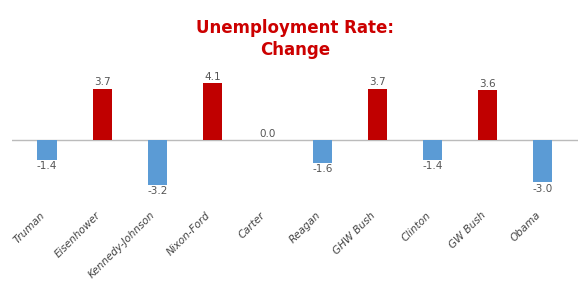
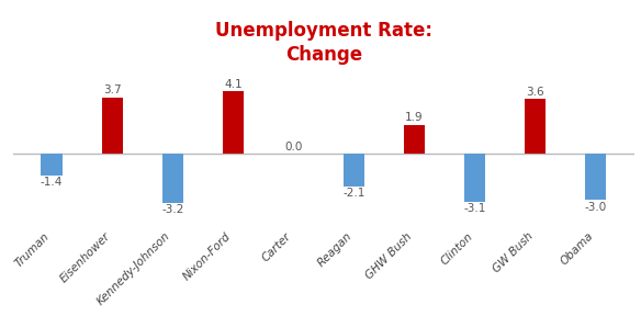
Reagan: -1.6 -> -2.1
GHW Bush: 3.7 -> 1.9
Clinton: -1.4 -> -3.1
